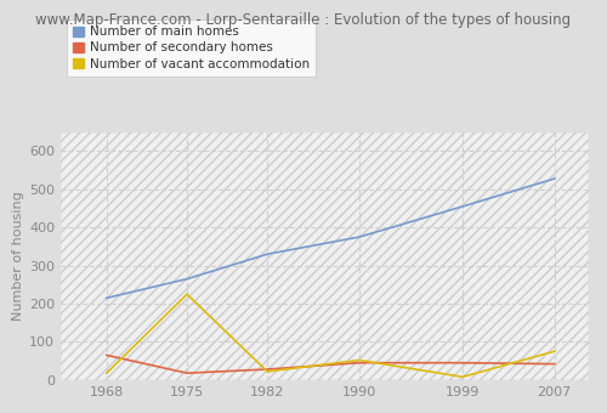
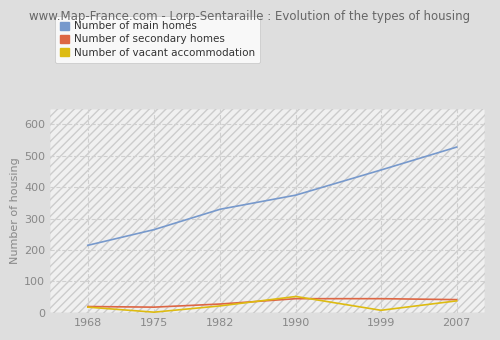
Number of secondary homes/1968: 65 -> 20
Number of vacant accommodation/1975: 225 -> 2
Number of vacant accommodation/2007: 75 -> 38
